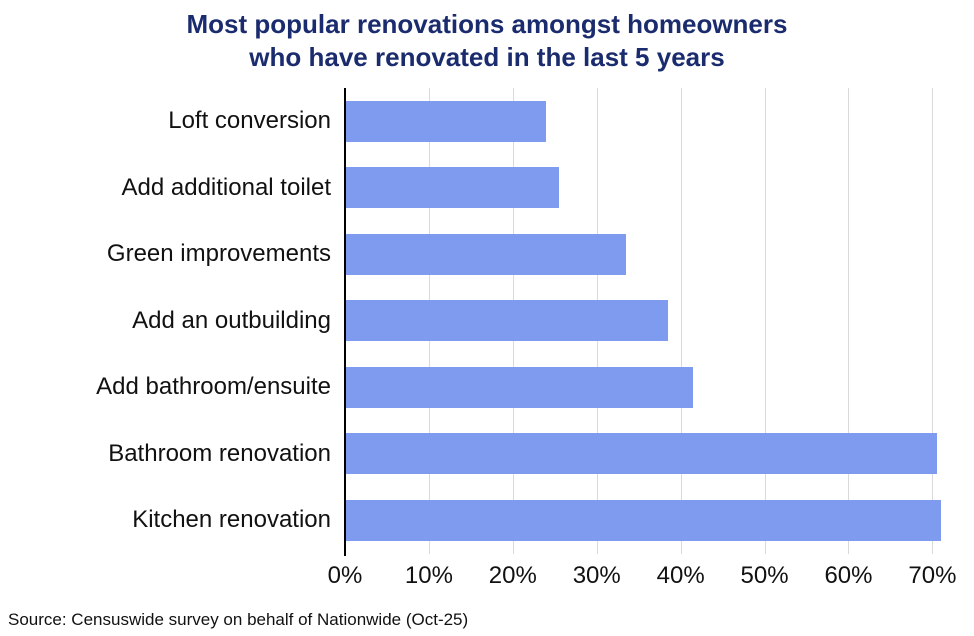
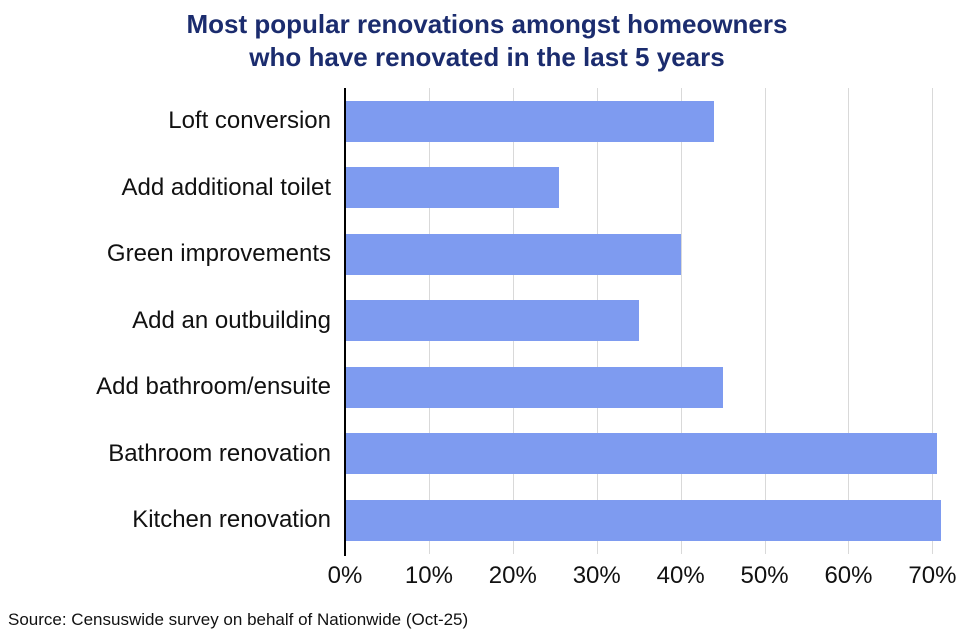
Loft conversion: 24% -> 44%
Green improvements: 34% -> 40%
Add an outbuilding: 38% -> 35%
Add bathroom/ensuite: 42% -> 45%
